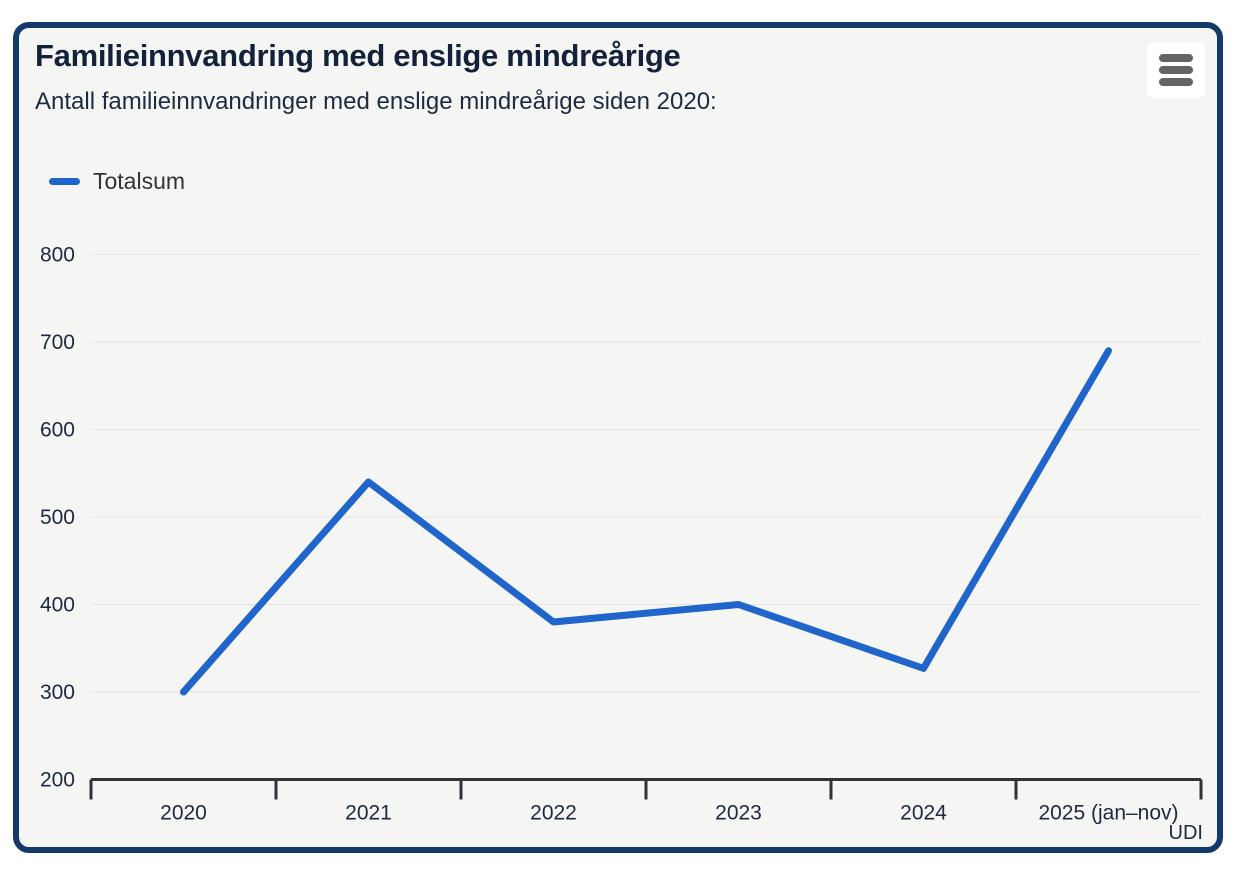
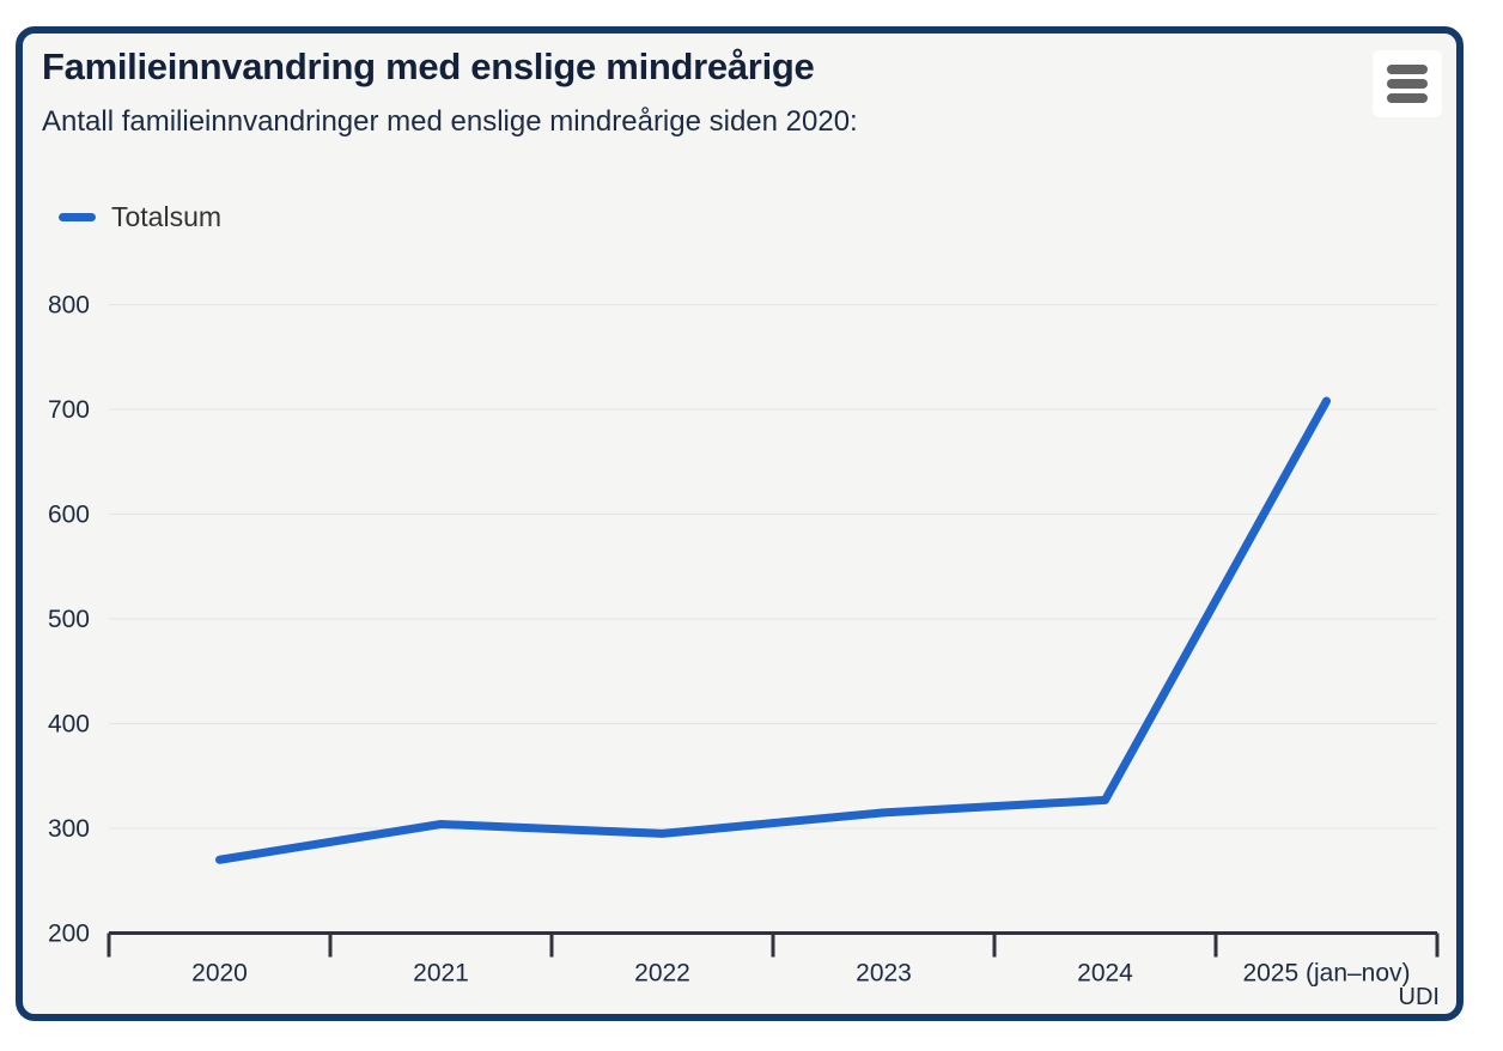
2020: 300 -> 270
2021: 540 -> 300
2022: 380 -> 300
2023: 400 -> 320
2025 (jan–nov): 690 -> 710
